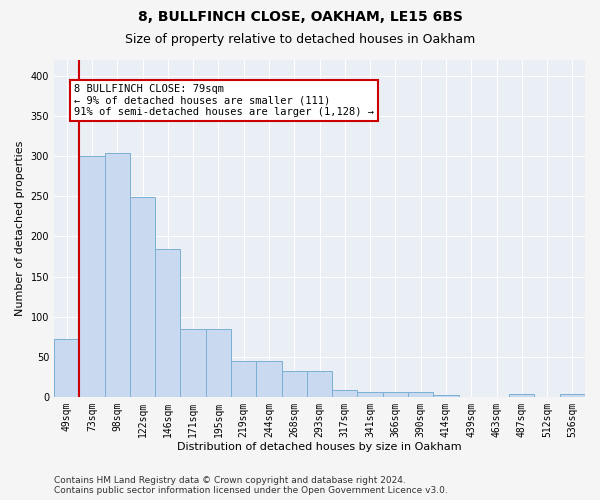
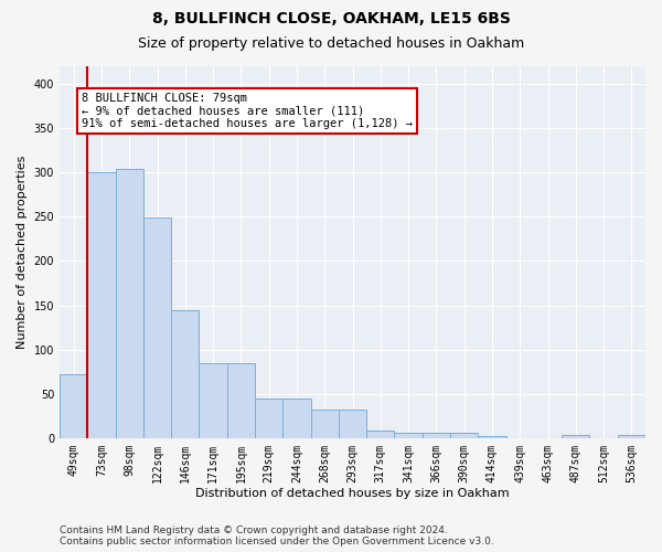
146sqm: 184 -> 144
